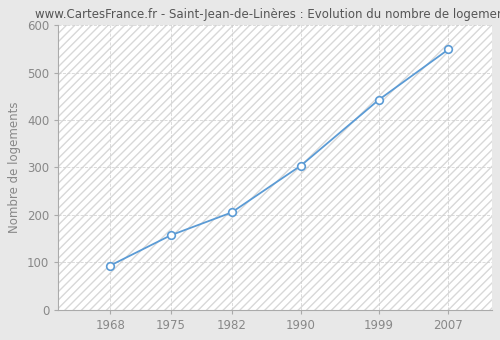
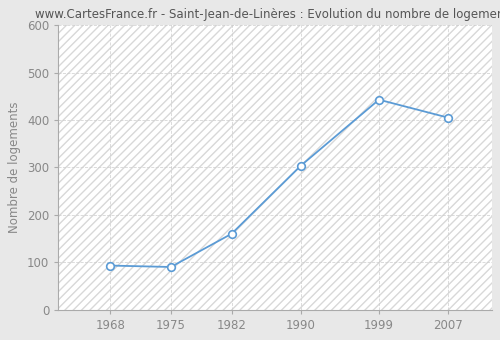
1975: 157 -> 90
1982: 205 -> 160
2007: 549 -> 405
